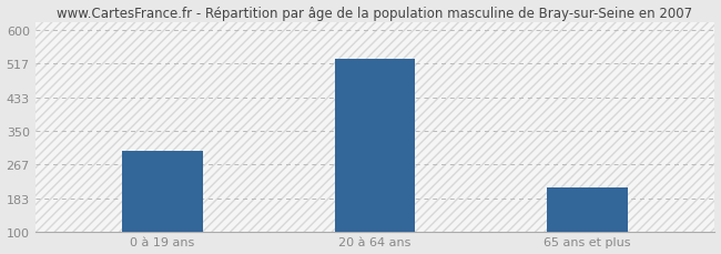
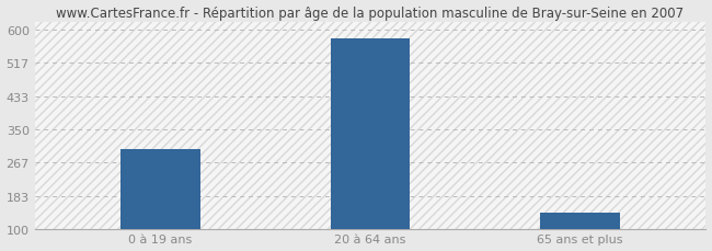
20 à 64 ans: 530 -> 580
65 ans et plus: 210 -> 140
